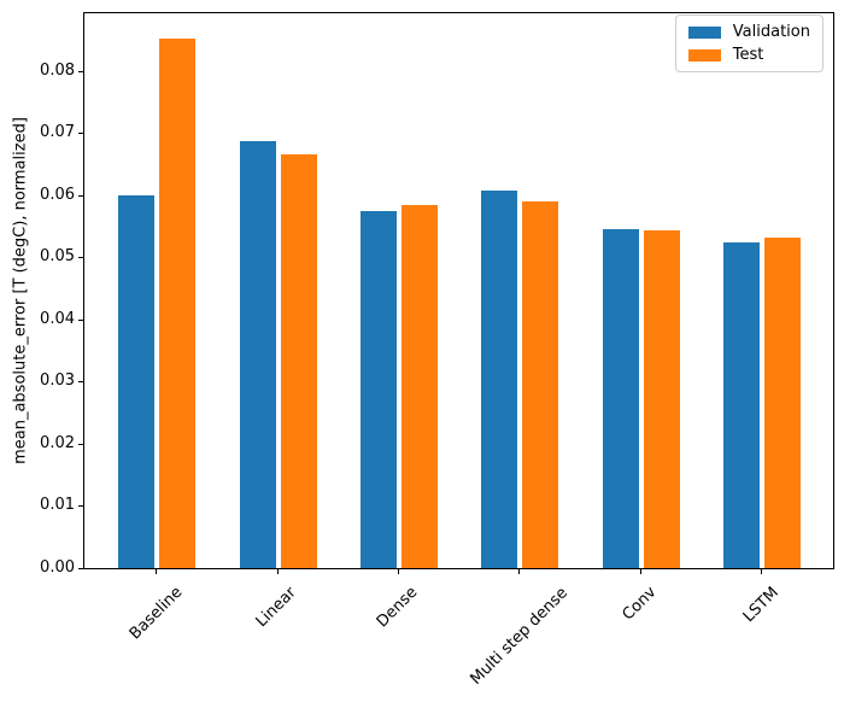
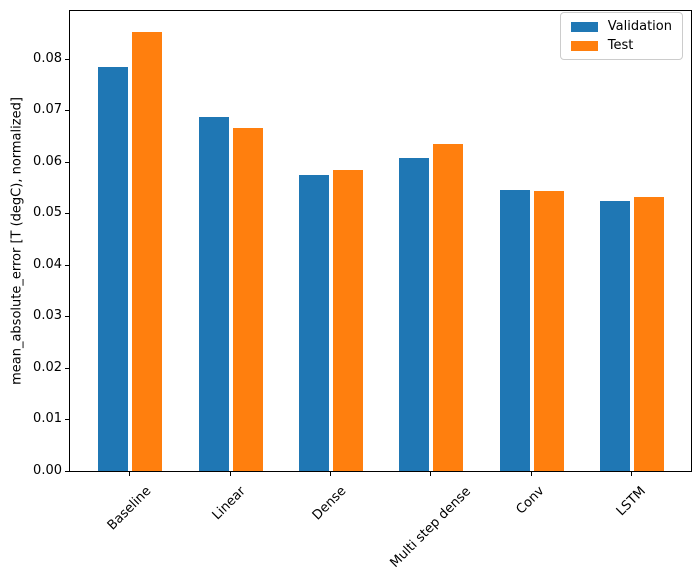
Validation/Baseline: 0.060 -> 0.079
Test/Multi step dense: 0.059 -> 0.064
